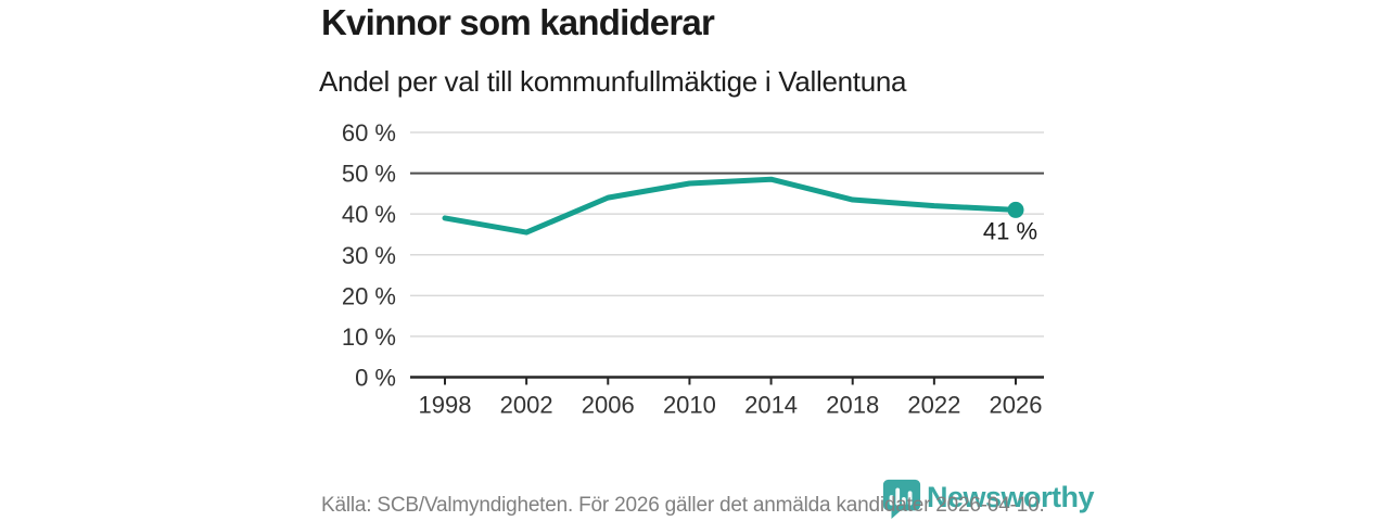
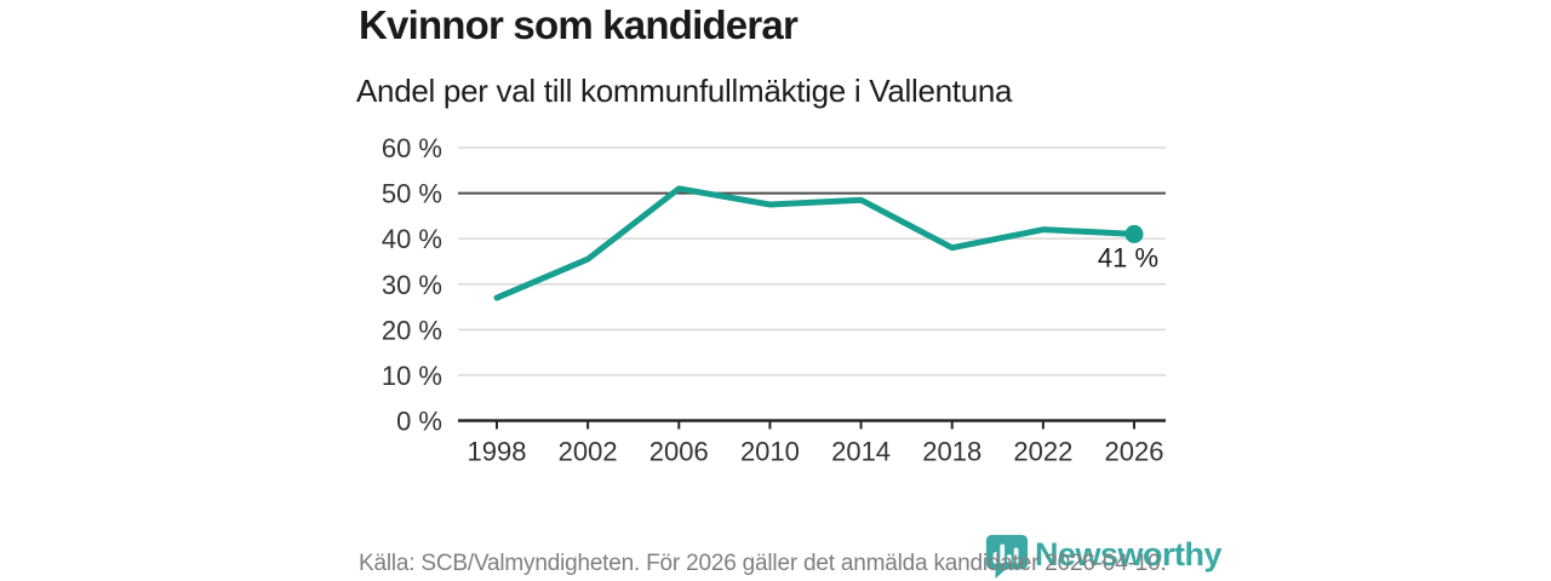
1998: 39% -> 27%
2006: 44% -> 51%
2018: 44% -> 38%
